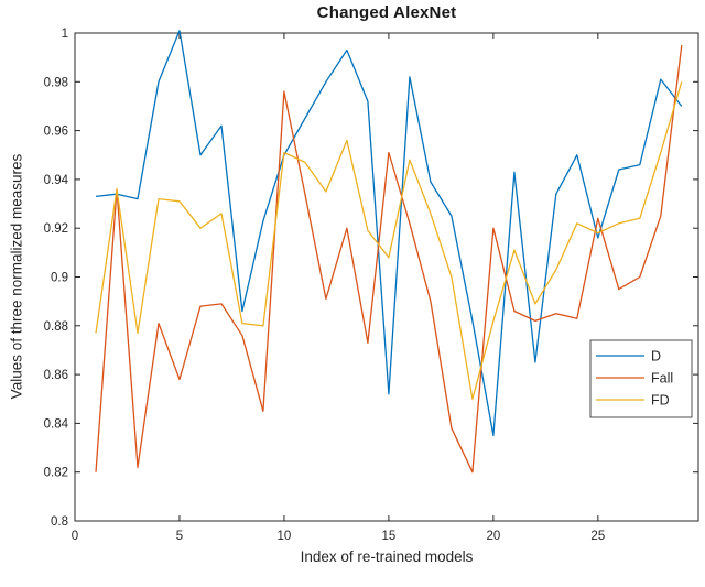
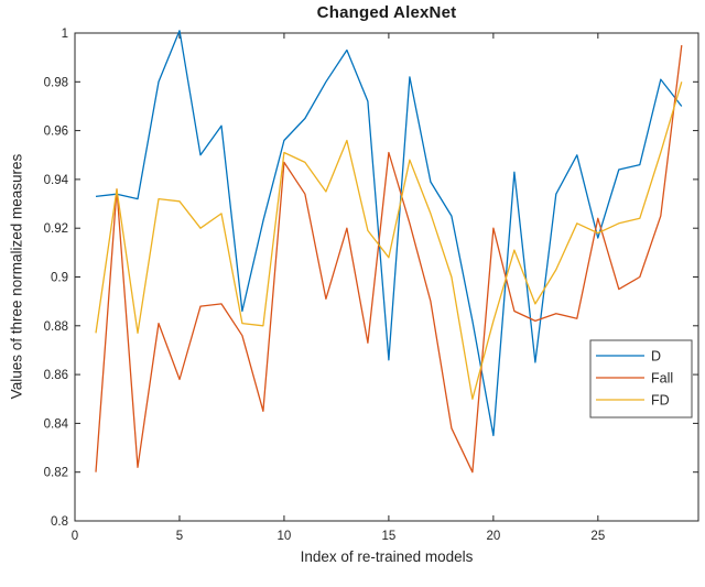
D/10: 0.950 -> 0.956
Fall/10: 0.976 -> 0.947
D/15: 0.852 -> 0.866
